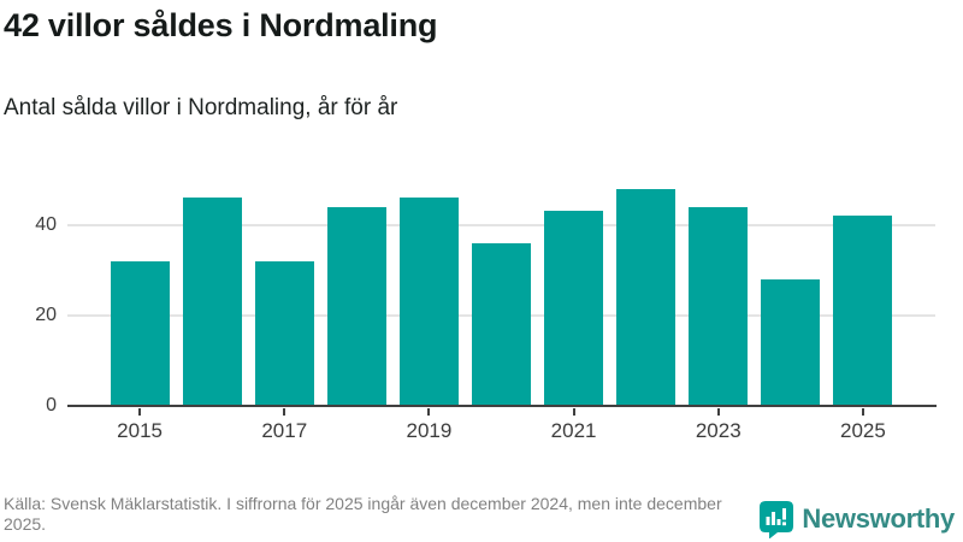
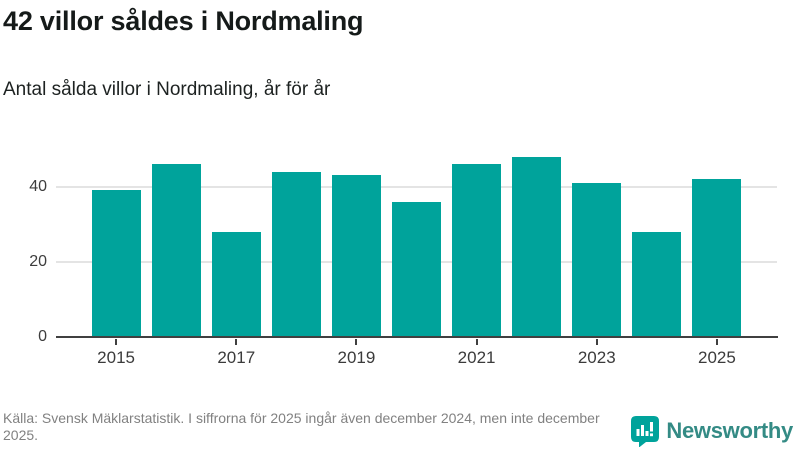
2015: 32 -> 39
2017: 32 -> 28
2019: 46 -> 43
2021: 43 -> 46
2023: 44 -> 41
